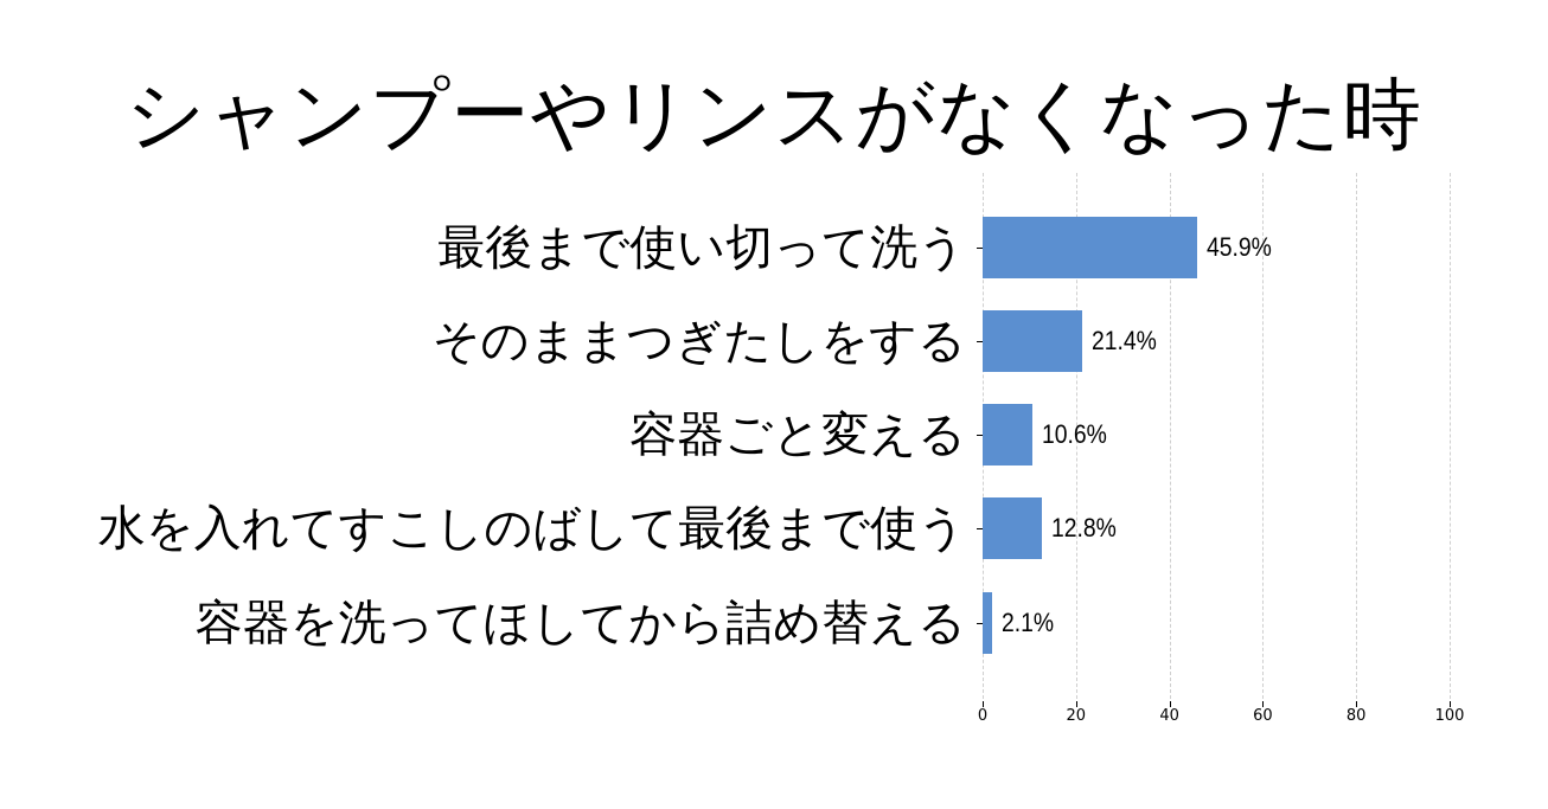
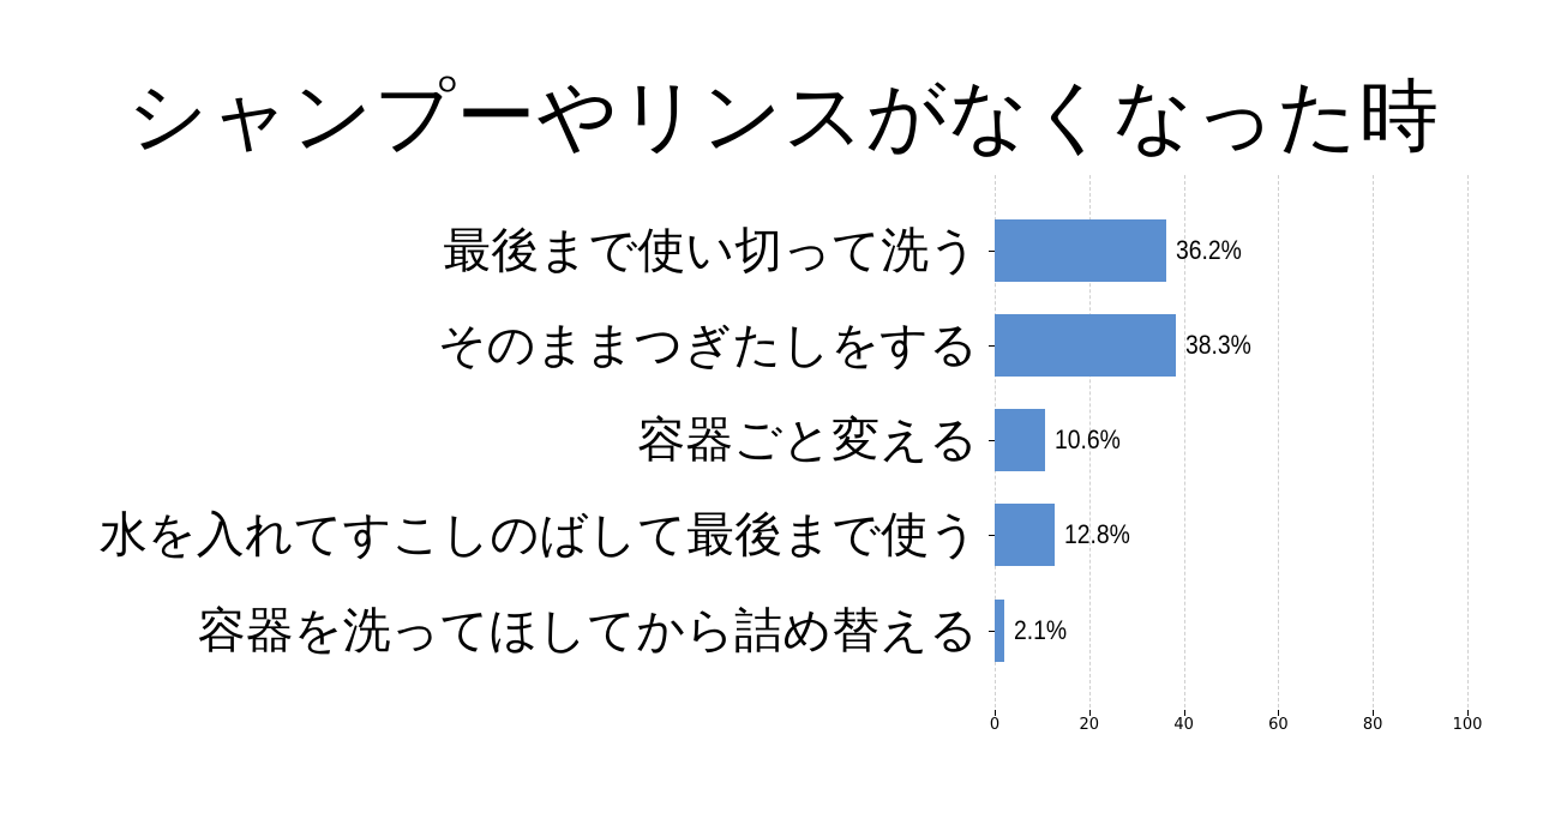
最後まで使い切って洗う: 45.9% -> 36.2%
そのままつぎたしをする: 21.4% -> 38.3%
